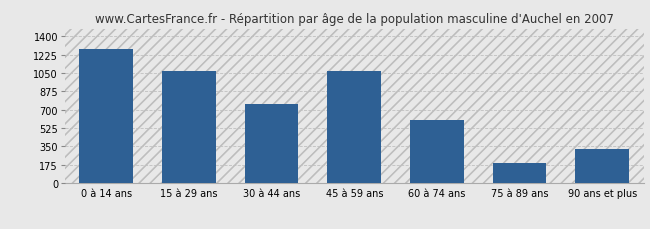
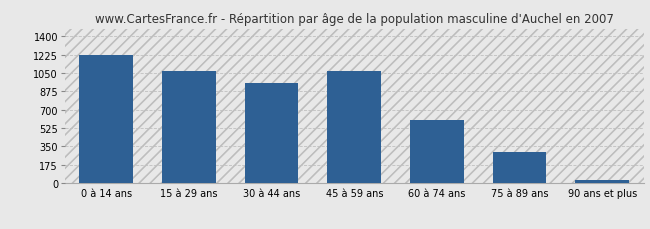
0 à 14 ans: 1280 -> 1220
30 à 44 ans: 750 -> 950
75 à 89 ans: 190 -> 300
90 ans et plus: 320 -> 30
